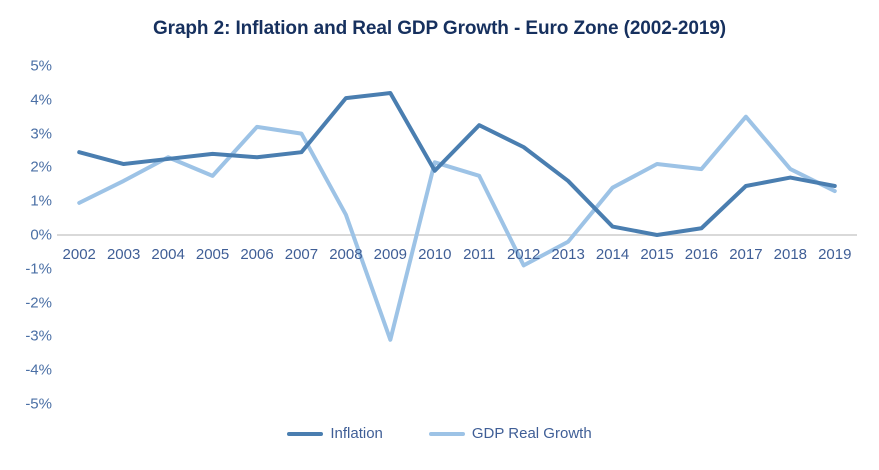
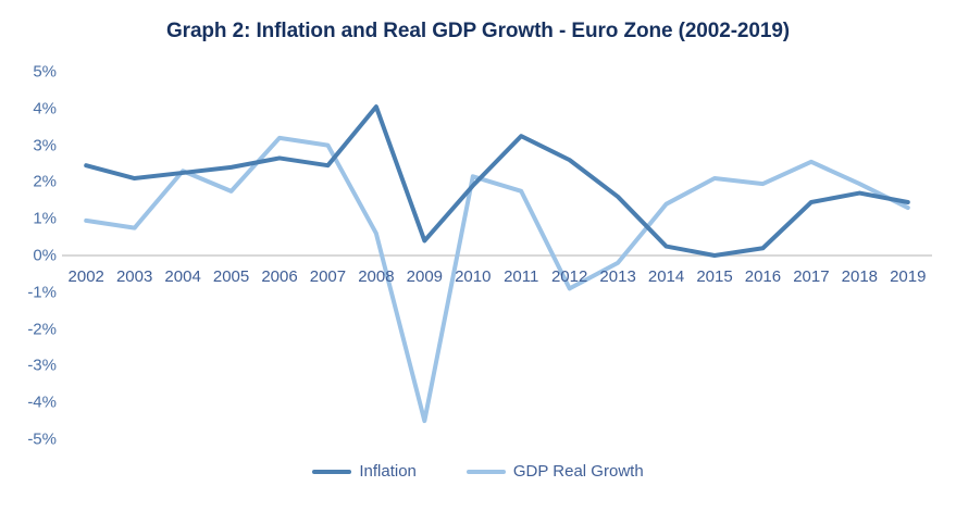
GDP Real Growth/2003: 1.6% -> 0.8%
Inflation/2006: 2.3% -> 2.6%
Inflation/2009: 4.2% -> 0.4%
GDP Real Growth/2009: -3.1% -> -4.5%
GDP Real Growth/2017: 3.5% -> 2.5%
